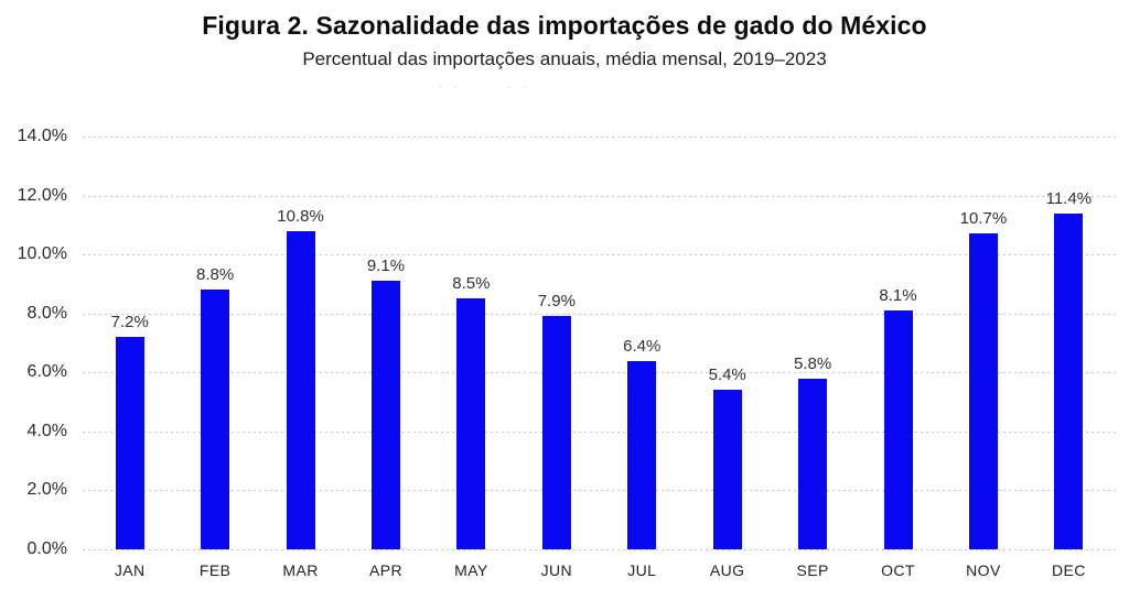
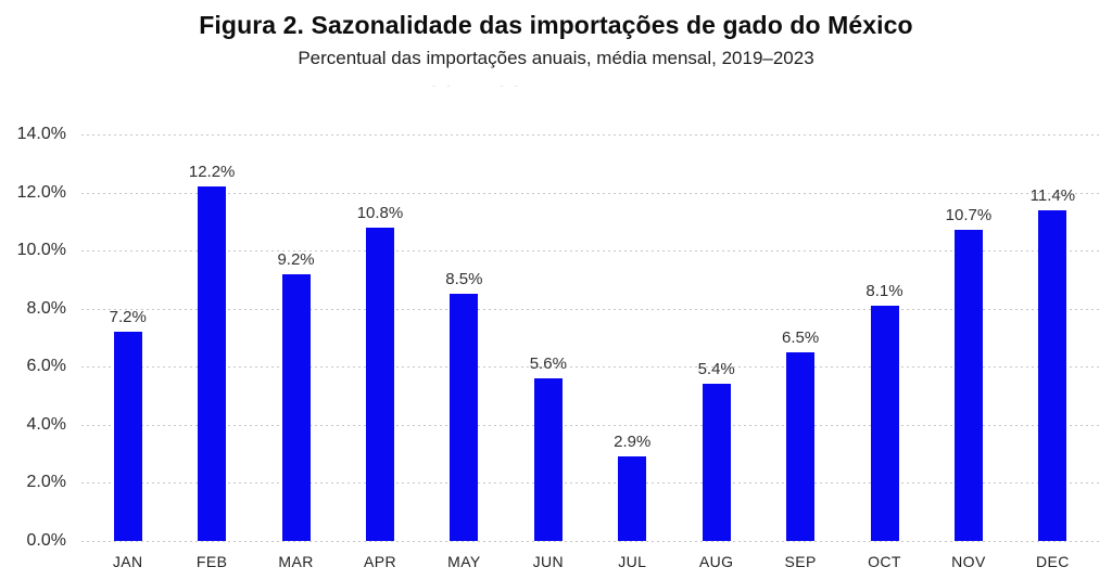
FEB: 8.8% -> 12.2%
MAR: 10.8% -> 9.2%
APR: 9.1% -> 10.8%
JUN: 7.9% -> 5.6%
JUL: 6.4% -> 2.9%
SEP: 5.8% -> 6.5%
